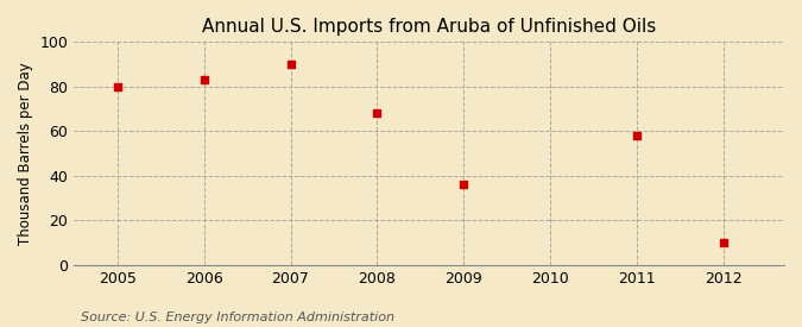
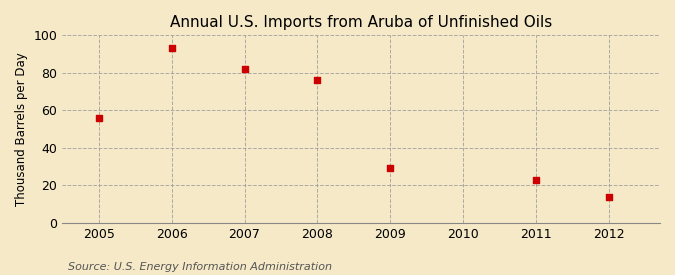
2005: 80 -> 56
2006: 83 -> 93
2007: 90 -> 82
2008: 68 -> 76
2009: 36 -> 29
2011: 58 -> 23
2012: 10 -> 14
